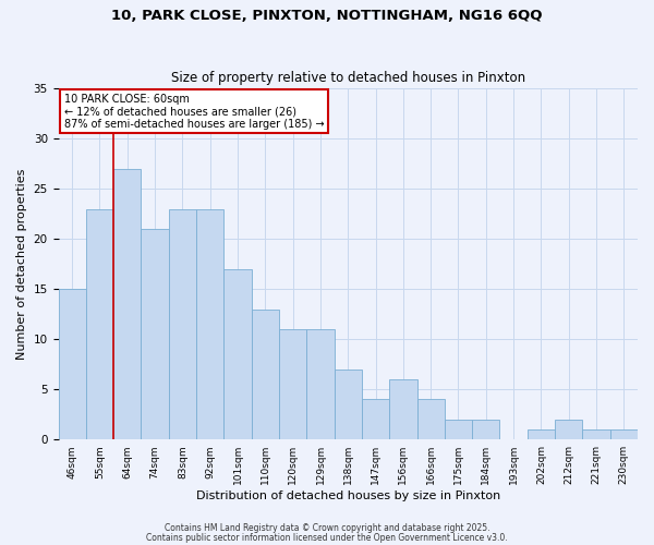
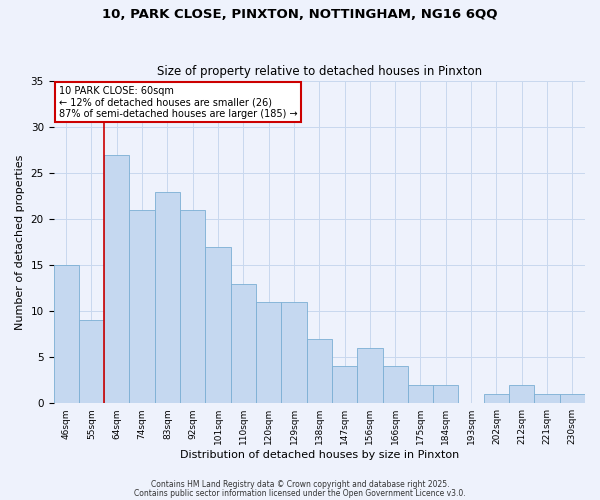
55sqm: 23 -> 9
92sqm: 23 -> 21
